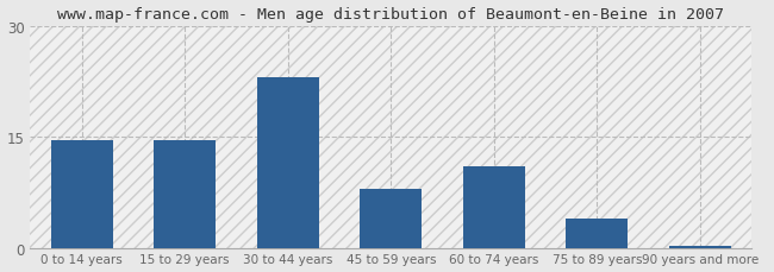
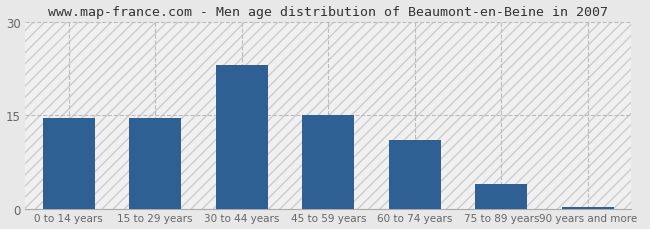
45 to 59 years: 8.0 -> 15.0
